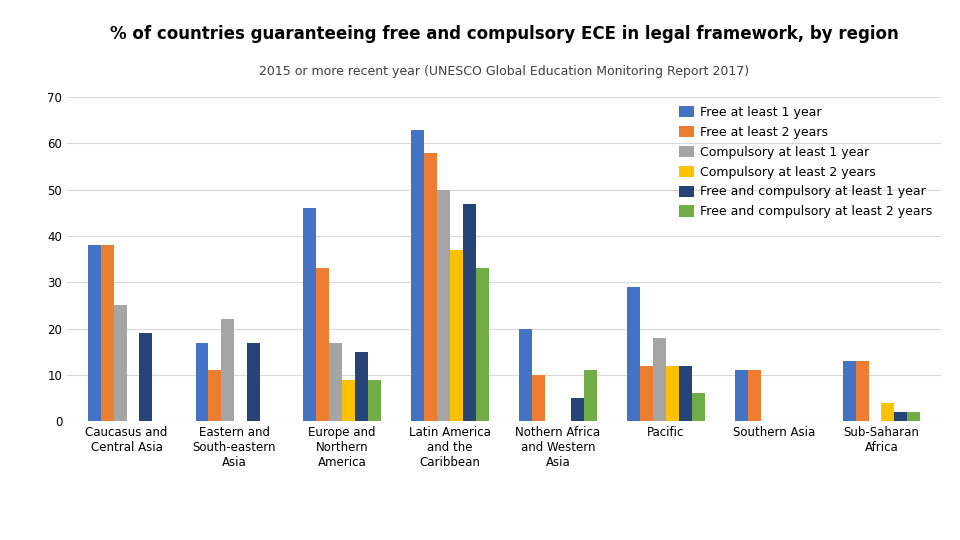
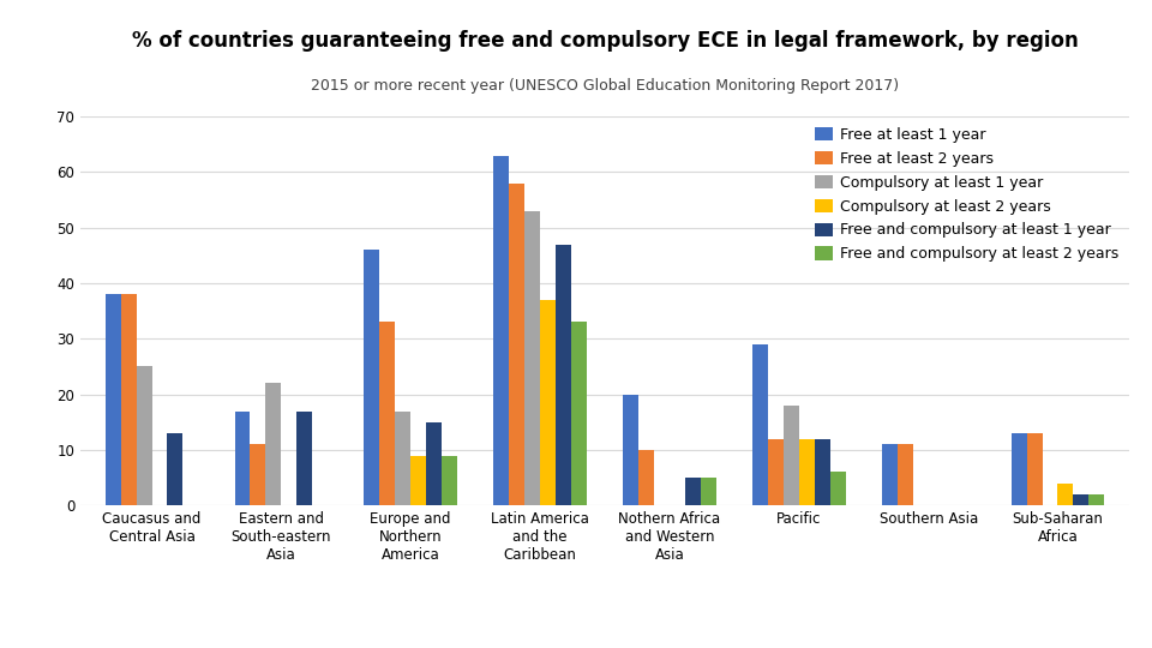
Free and compulsory at least 1 year/Caucasus and Central Asia: 19 -> 13
Compulsory at least 1 year/Latin America and the Caribbean: 50 -> 53
Free and compulsory at least 2 years/Nothern Africa and Western Asia: 11 -> 5
